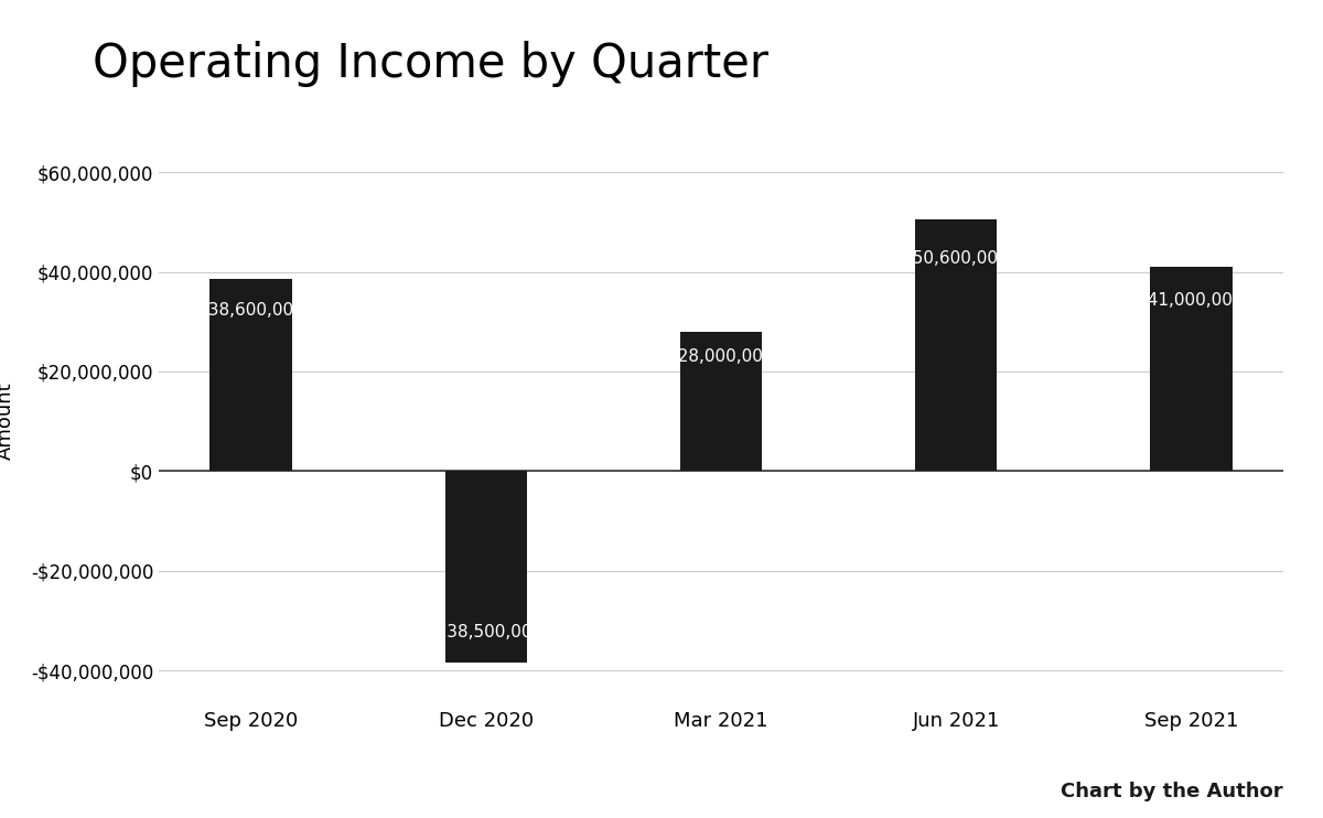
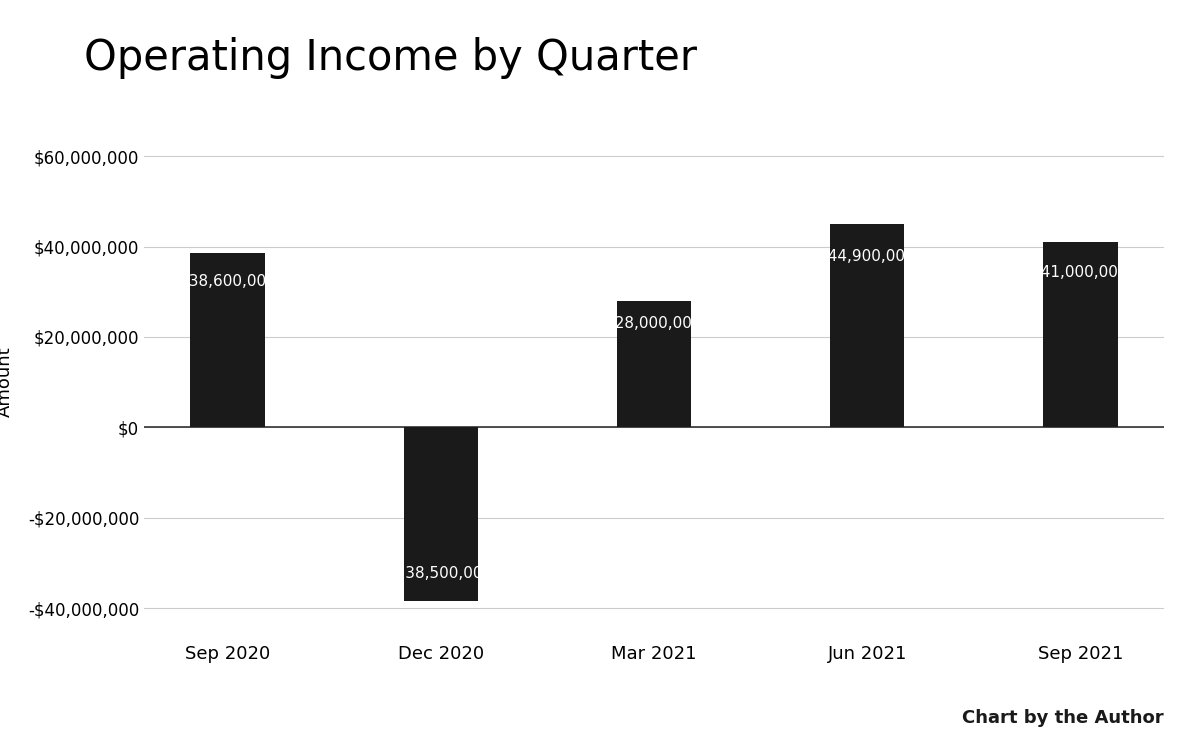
Jun 2021: $50,600,000 -> $44,900,000
